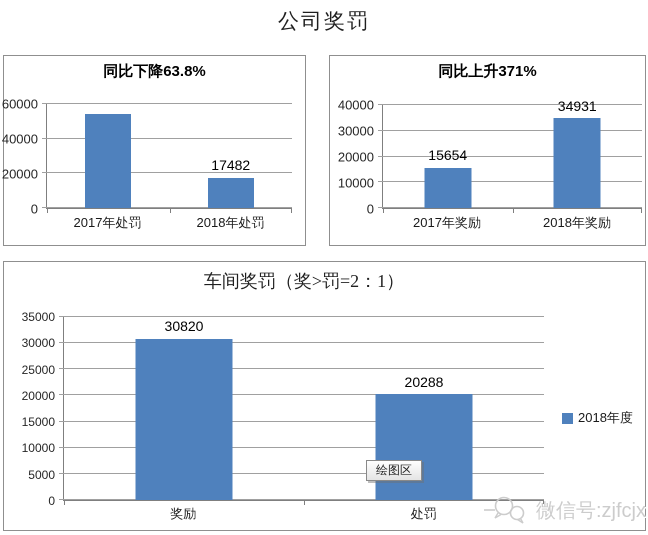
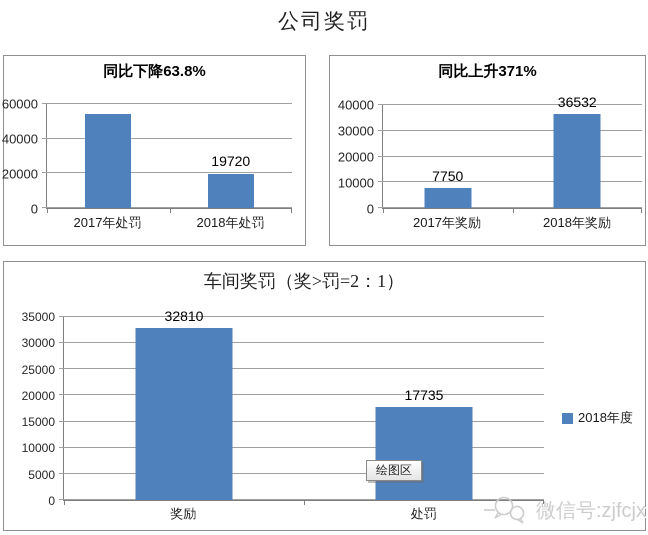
同比下降63.8%/2018年处罚: 17482 -> 19720
同比上升371%/2017年奖励: 15654 -> 7750
同比上升371%/2018年奖励: 34931 -> 36532
车间奖罚（奖>罚=2：1）/奖励: 30820 -> 32810
车间奖罚（奖>罚=2：1）/处罚: 20288 -> 17735
